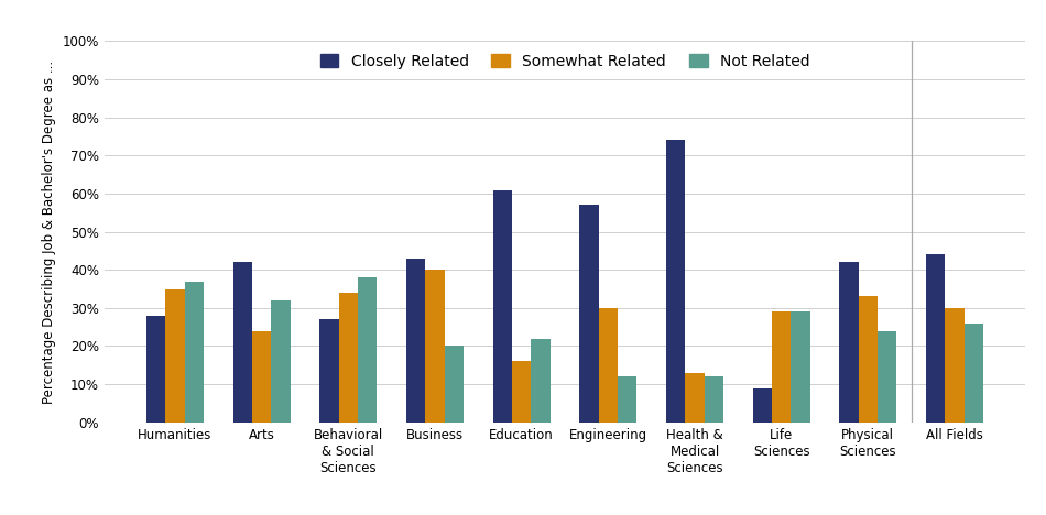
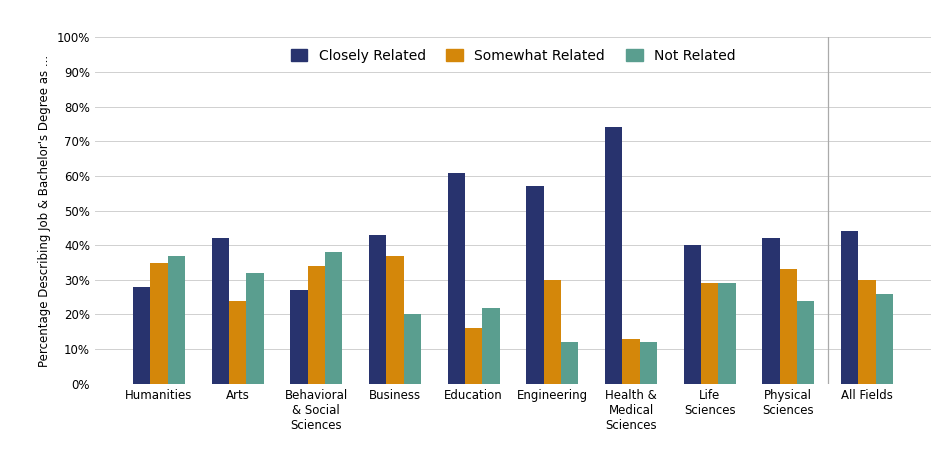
Somewhat Related/Business: 40% -> 37%
Closely Related/Life Sciences: 9% -> 40%
